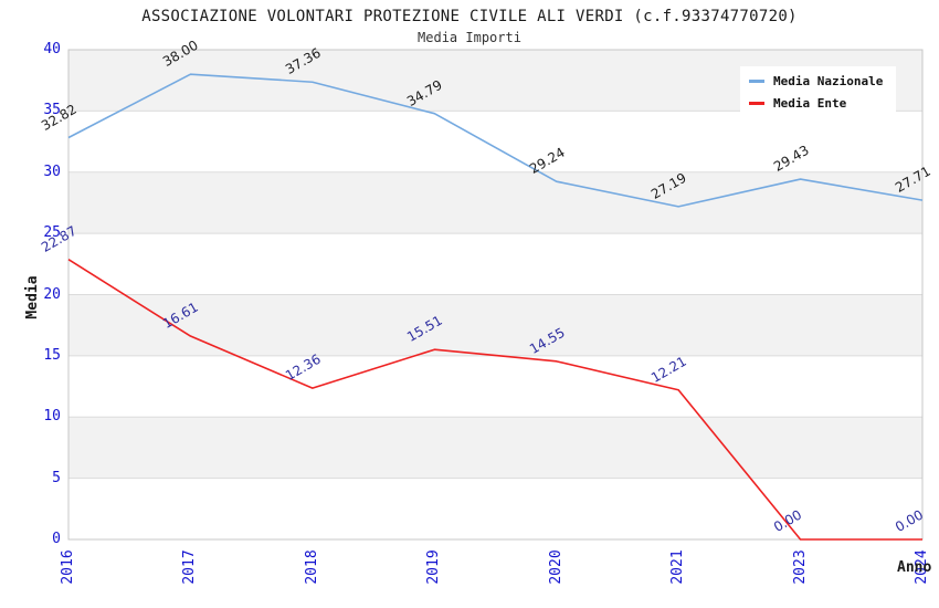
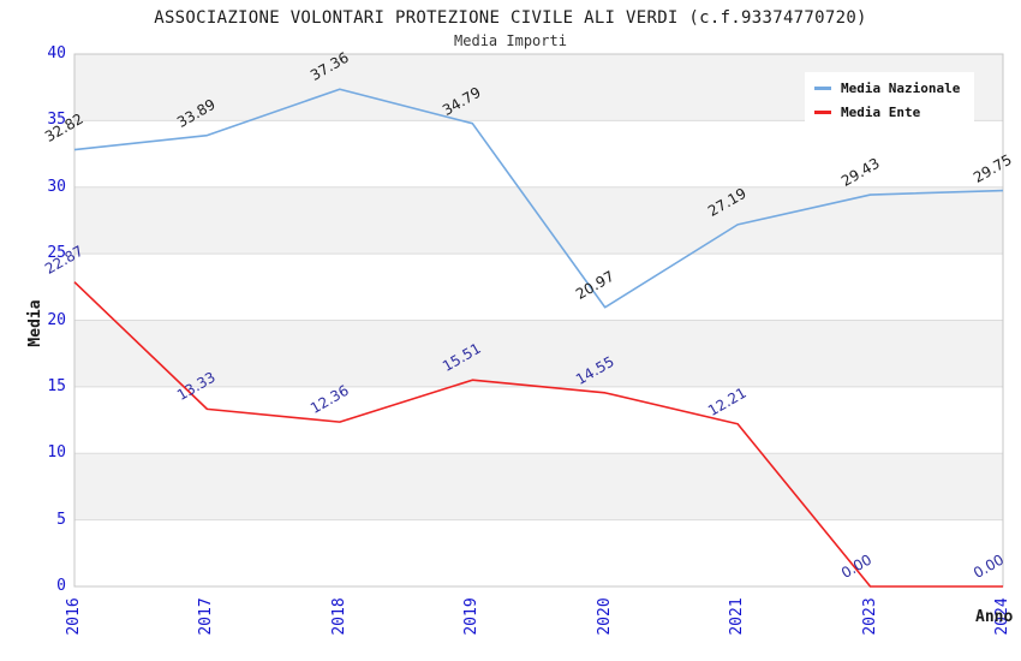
Media Nazionale/2017: 38.00 -> 33.89
Media Ente/2017: 16.61 -> 13.33
Media Nazionale/2020: 29.24 -> 20.97
Media Nazionale/2024: 27.71 -> 29.75
